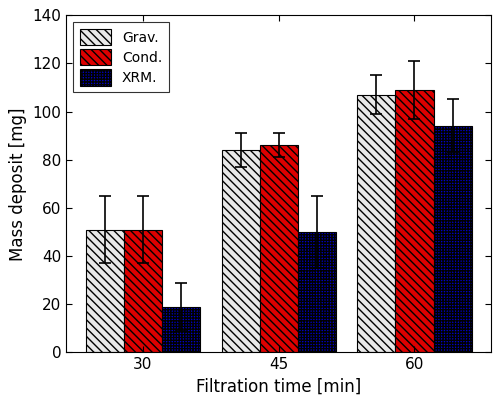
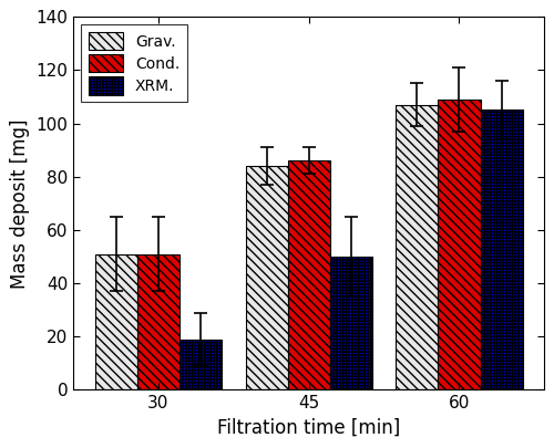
XRM./60: 94 -> 105
